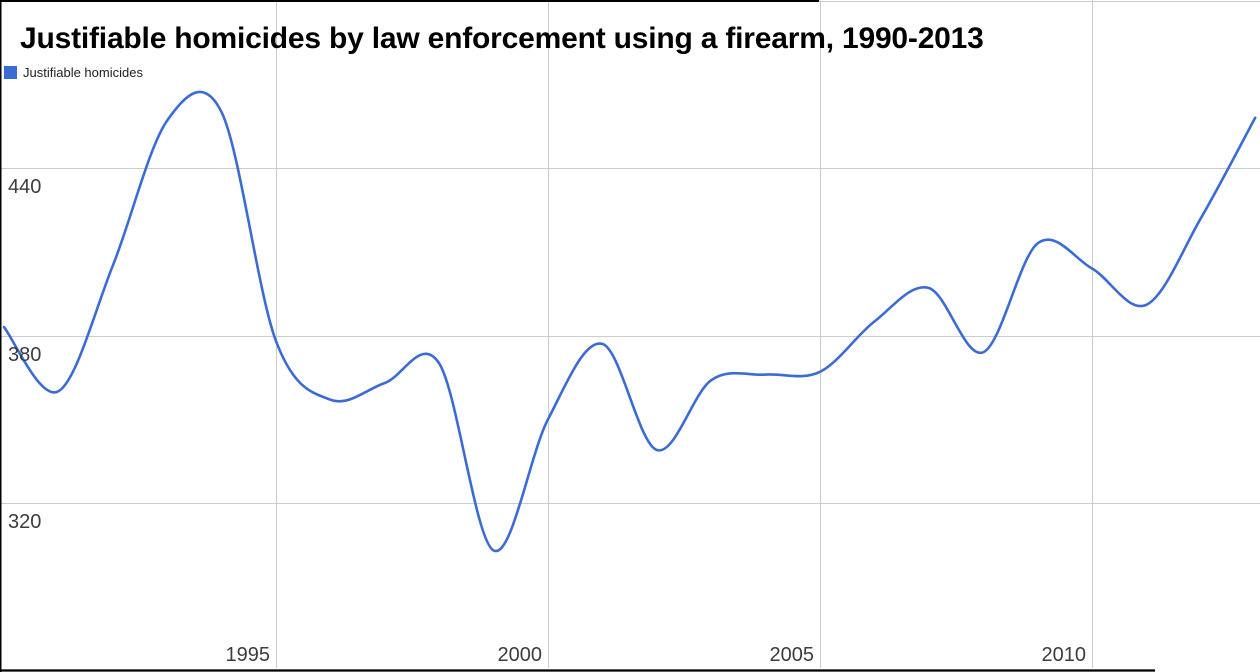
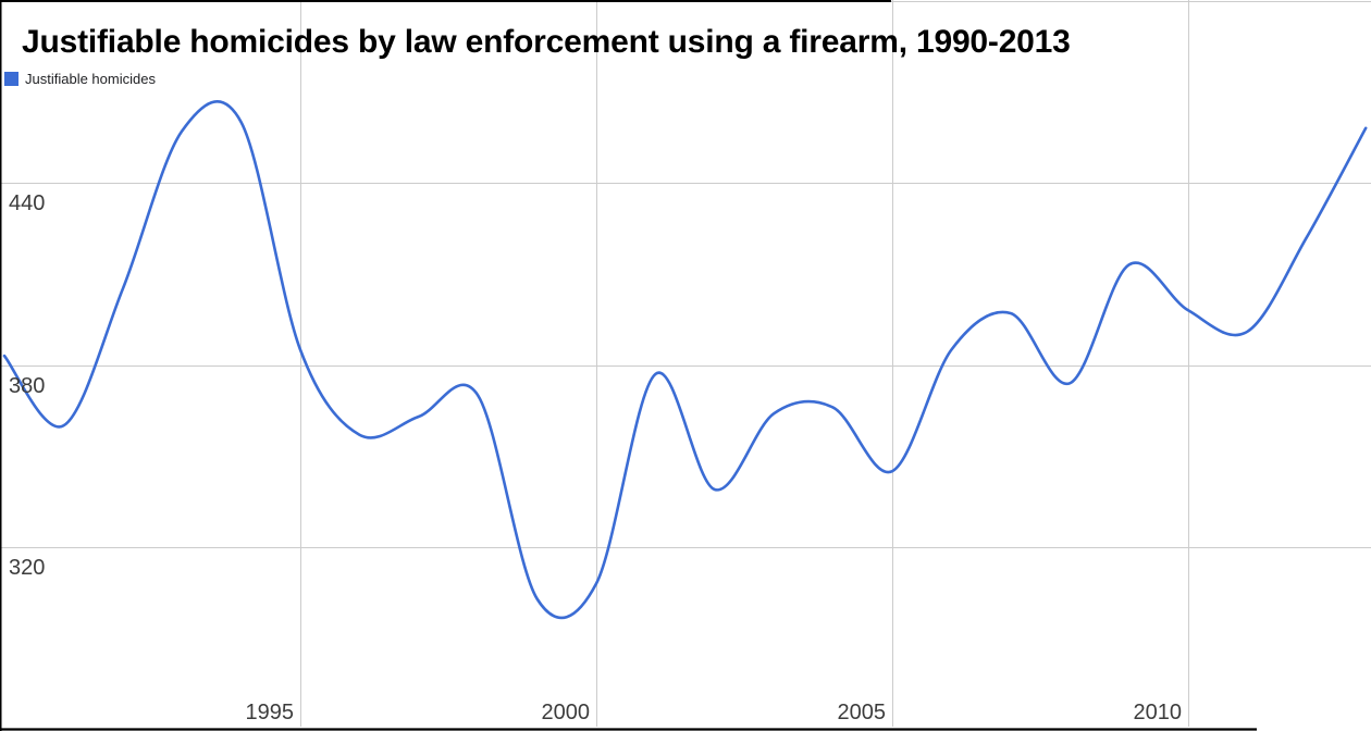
1995: 378 -> 385
2000: 350 -> 308
2005: 367 -> 345
2010: 404 -> 398
